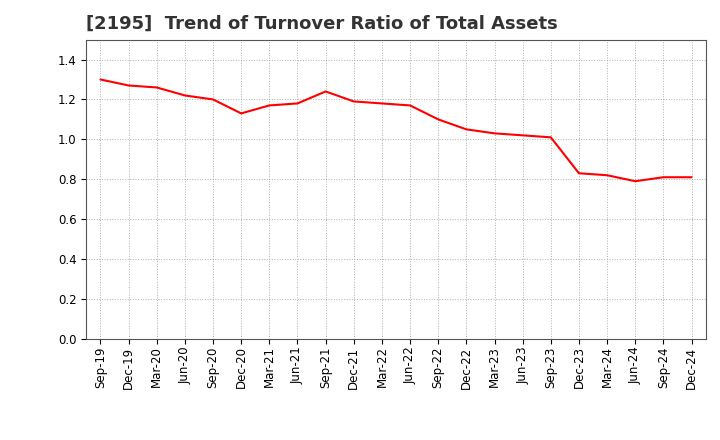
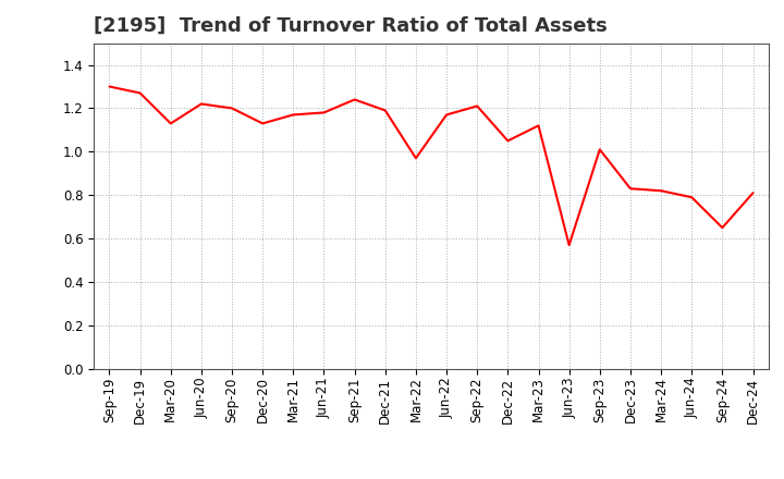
Mar-20: 1.26 -> 1.13
Mar-22: 1.18 -> 0.97
Sep-22: 1.10 -> 1.21
Mar-23: 1.03 -> 1.12
Jun-23: 1.02 -> 0.57
Sep-24: 0.81 -> 0.65
